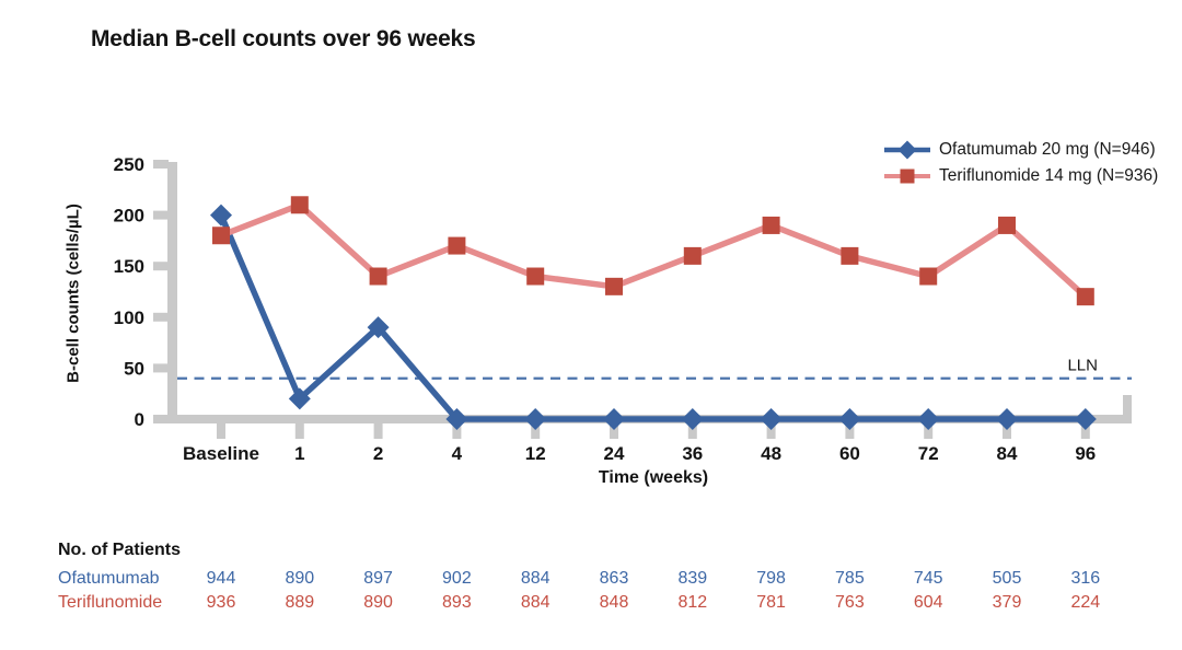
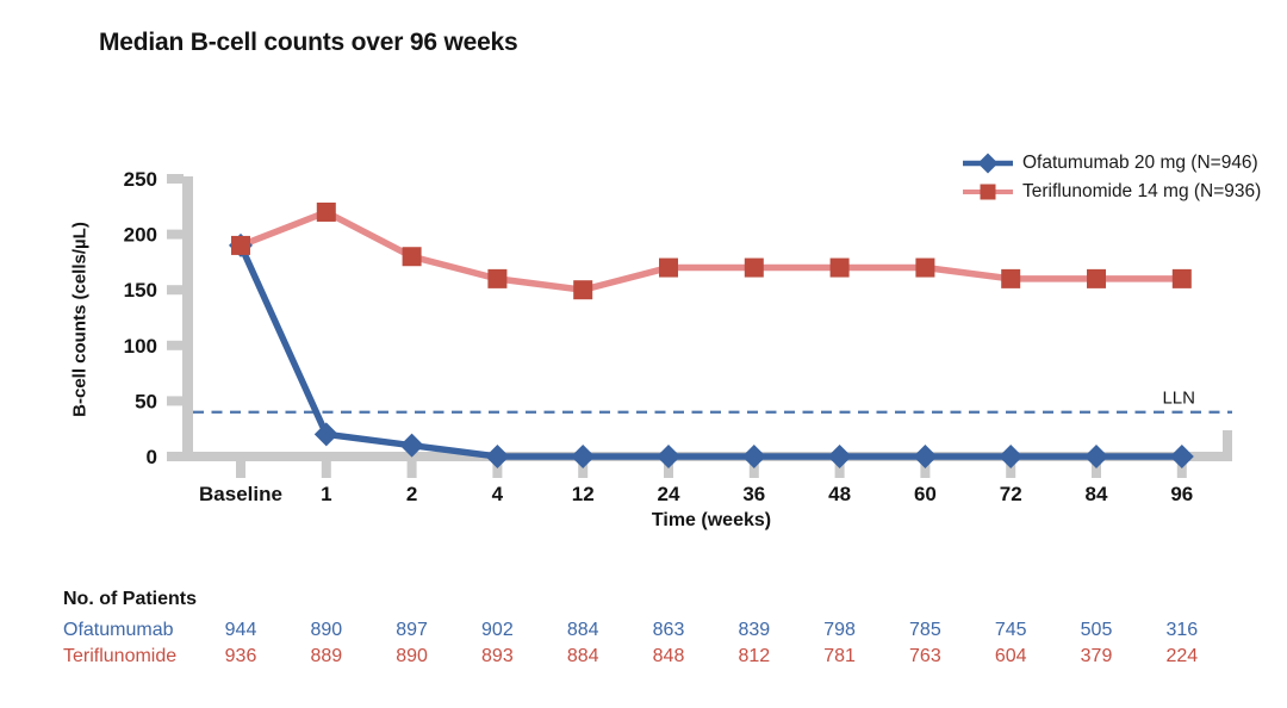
Ofatumumab 20 mg (N=946)/Baseline: 200 -> 190
Teriflunomide 14 mg (N=936)/Baseline: 180 -> 190
Teriflunomide 14 mg (N=936)/1: 210 -> 220
Ofatumumab 20 mg (N=946)/2: 90 -> 10
Teriflunomide 14 mg (N=936)/2: 140 -> 180
Teriflunomide 14 mg (N=936)/4: 170 -> 160
Teriflunomide 14 mg (N=936)/12: 140 -> 150
Teriflunomide 14 mg (N=936)/24: 130 -> 170
Teriflunomide 14 mg (N=936)/36: 160 -> 170
Teriflunomide 14 mg (N=936)/48: 190 -> 170
Teriflunomide 14 mg (N=936)/60: 160 -> 170
Teriflunomide 14 mg (N=936)/72: 140 -> 160
Teriflunomide 14 mg (N=936)/84: 190 -> 160
Teriflunomide 14 mg (N=936)/96: 120 -> 160
